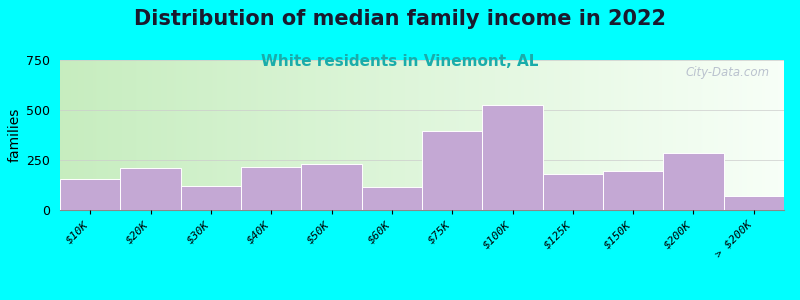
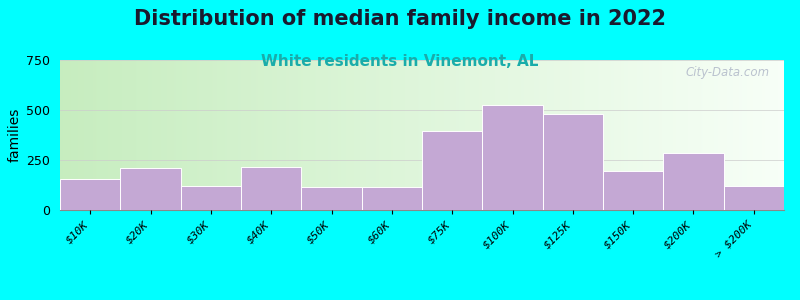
$50K: 230 -> 115
$125K: 180 -> 480
> $200K: 70 -> 120
